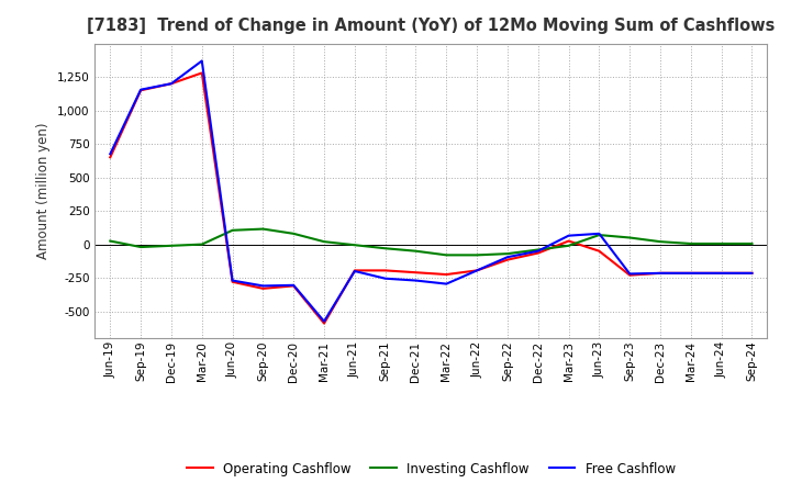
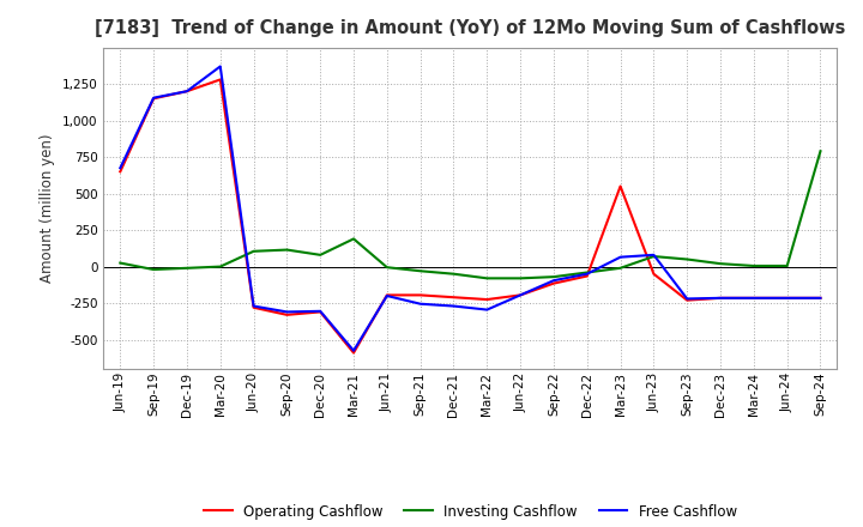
Investing Cashflow/Mar-21: 20 -> 190
Operating Cashflow/Mar-23: 20 -> 550
Investing Cashflow/Sep-24: 0 -> 790
